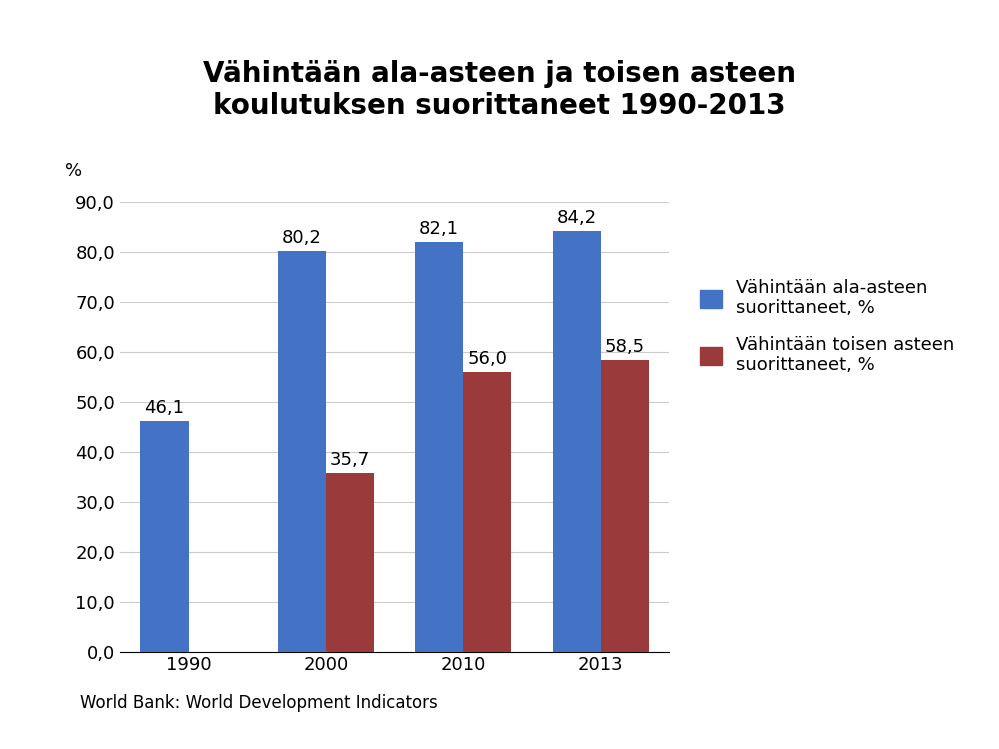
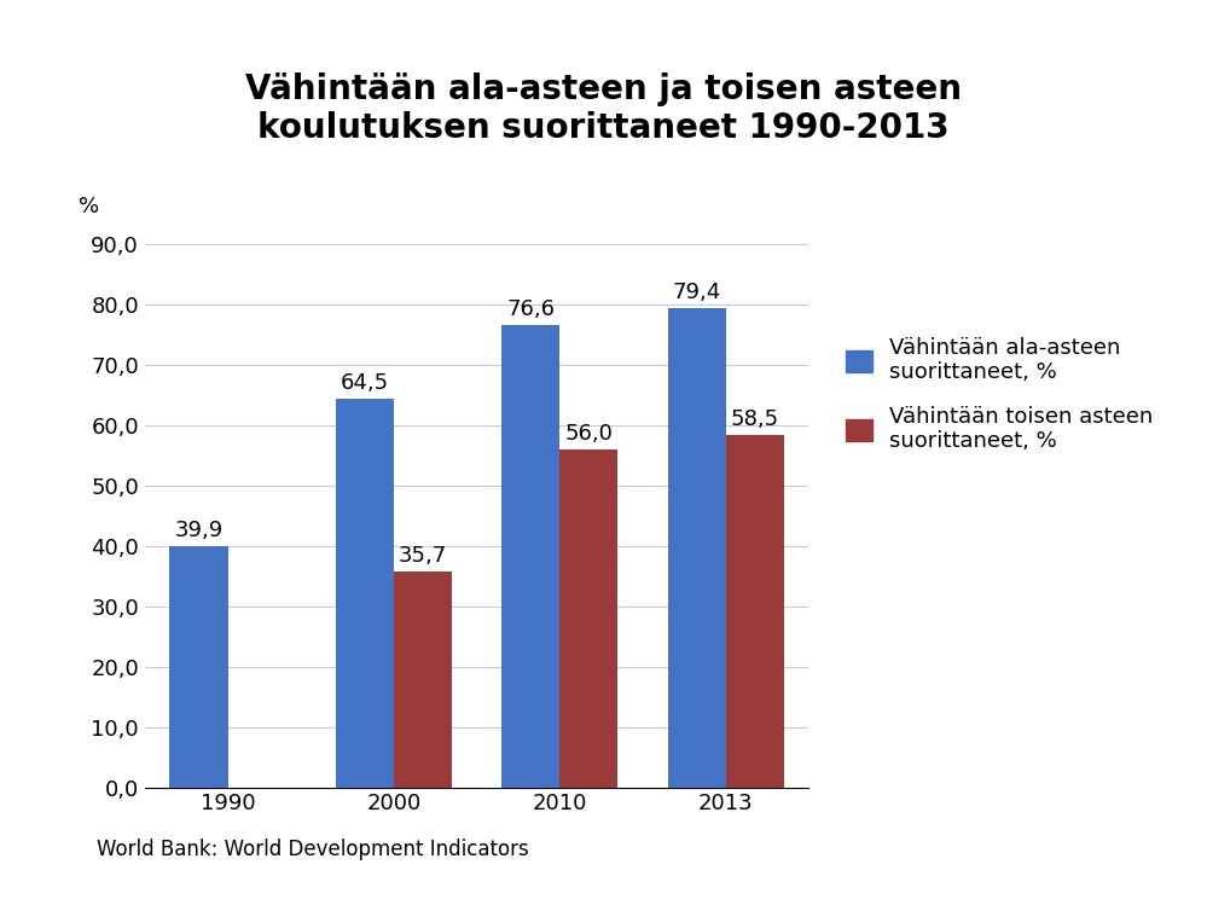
Vähintään ala-asteen suorittaneet, %/1990: 46,1 -> 39,9
Vähintään ala-asteen suorittaneet, %/2000: 80,2 -> 64,5
Vähintään ala-asteen suorittaneet, %/2010: 82,1 -> 76,6
Vähintään ala-asteen suorittaneet, %/2013: 84,2 -> 79,4
